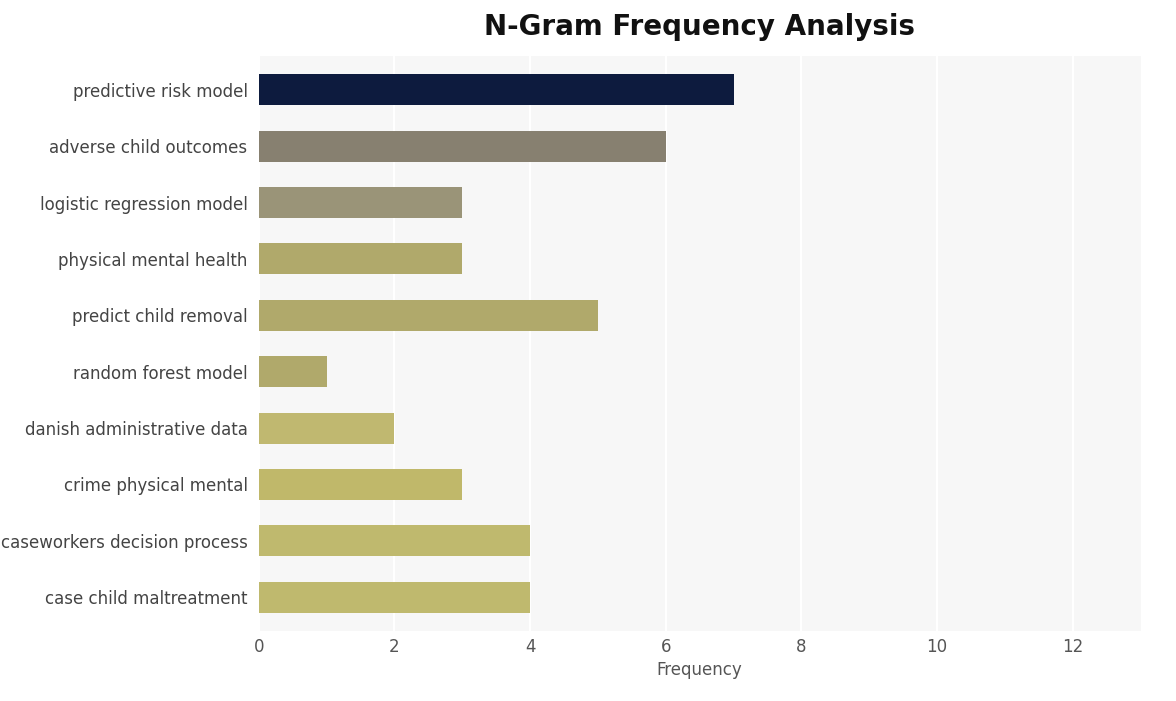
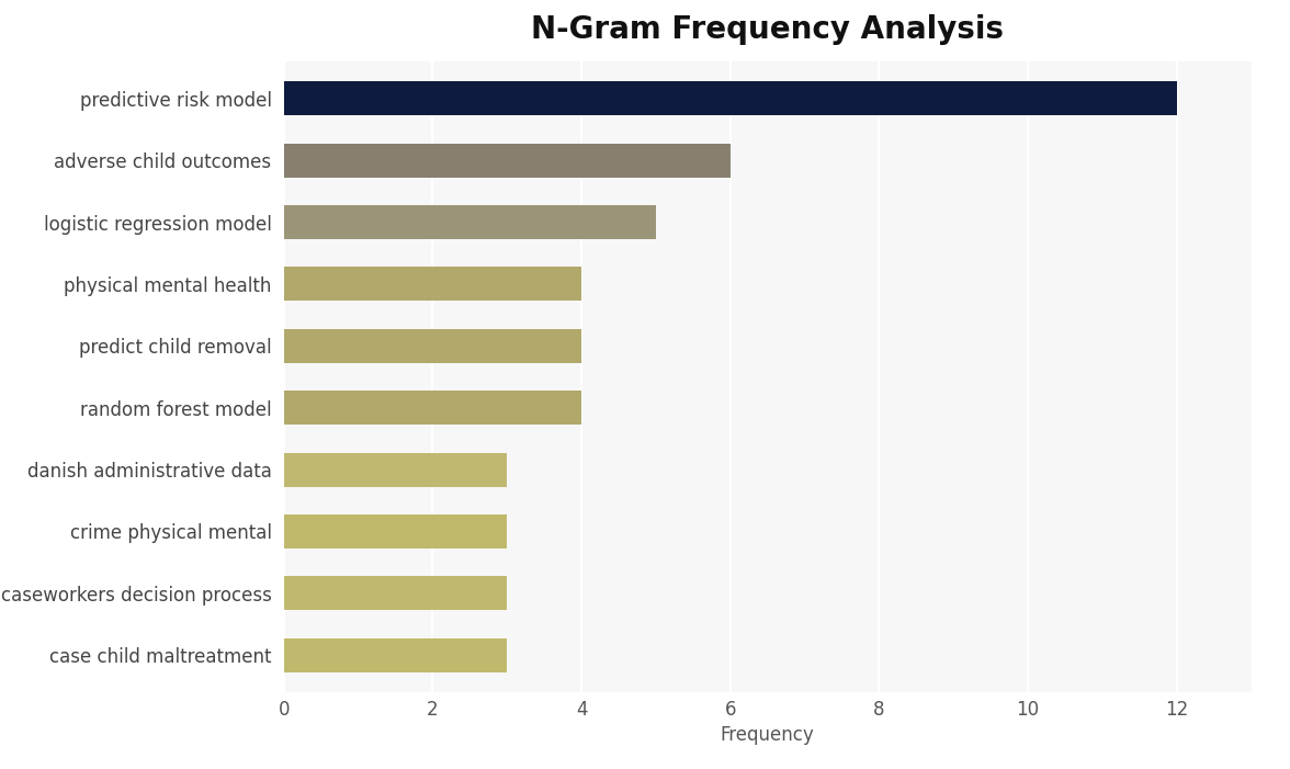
predictive risk model: 7 -> 12
logistic regression model: 3 -> 5
physical mental health: 3 -> 4
predict child removal: 5 -> 4
random forest model: 1 -> 4
danish administrative data: 2 -> 3
caseworkers decision process: 4 -> 3
case child maltreatment: 4 -> 3
